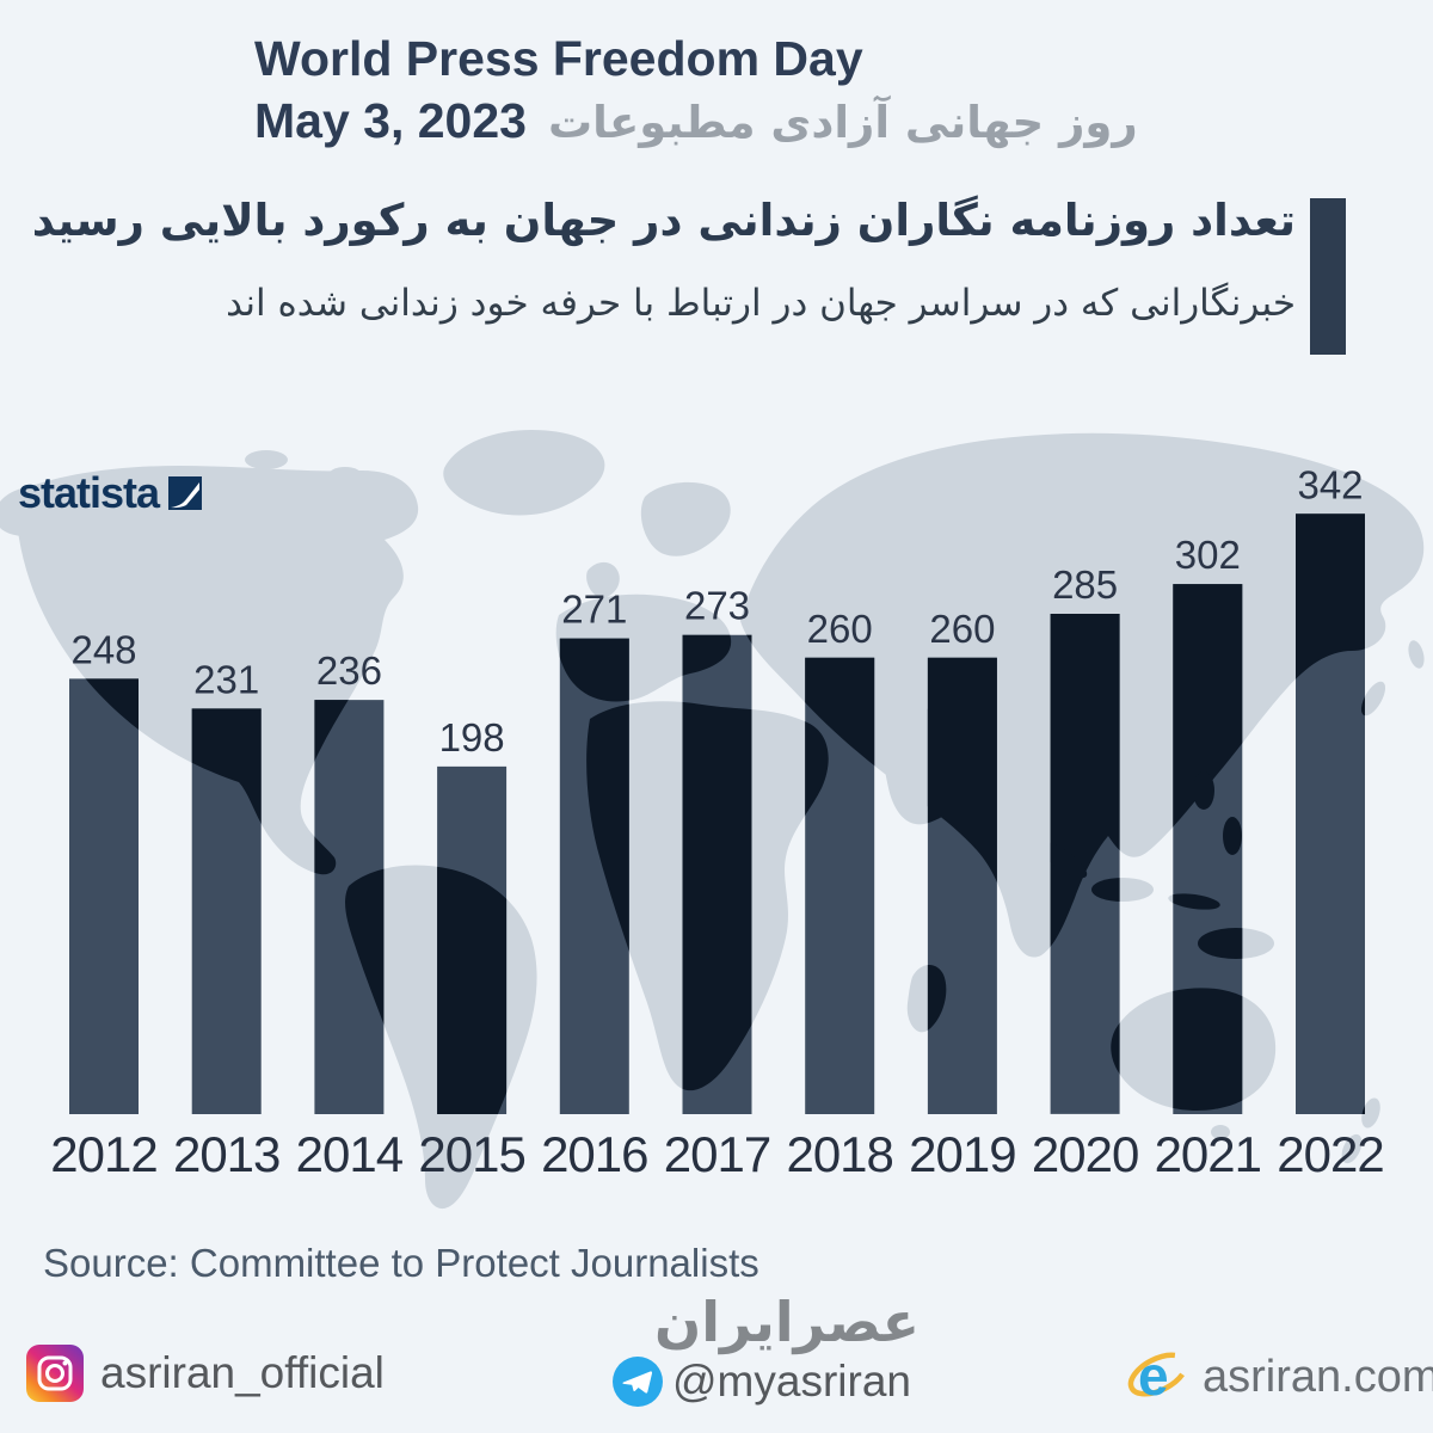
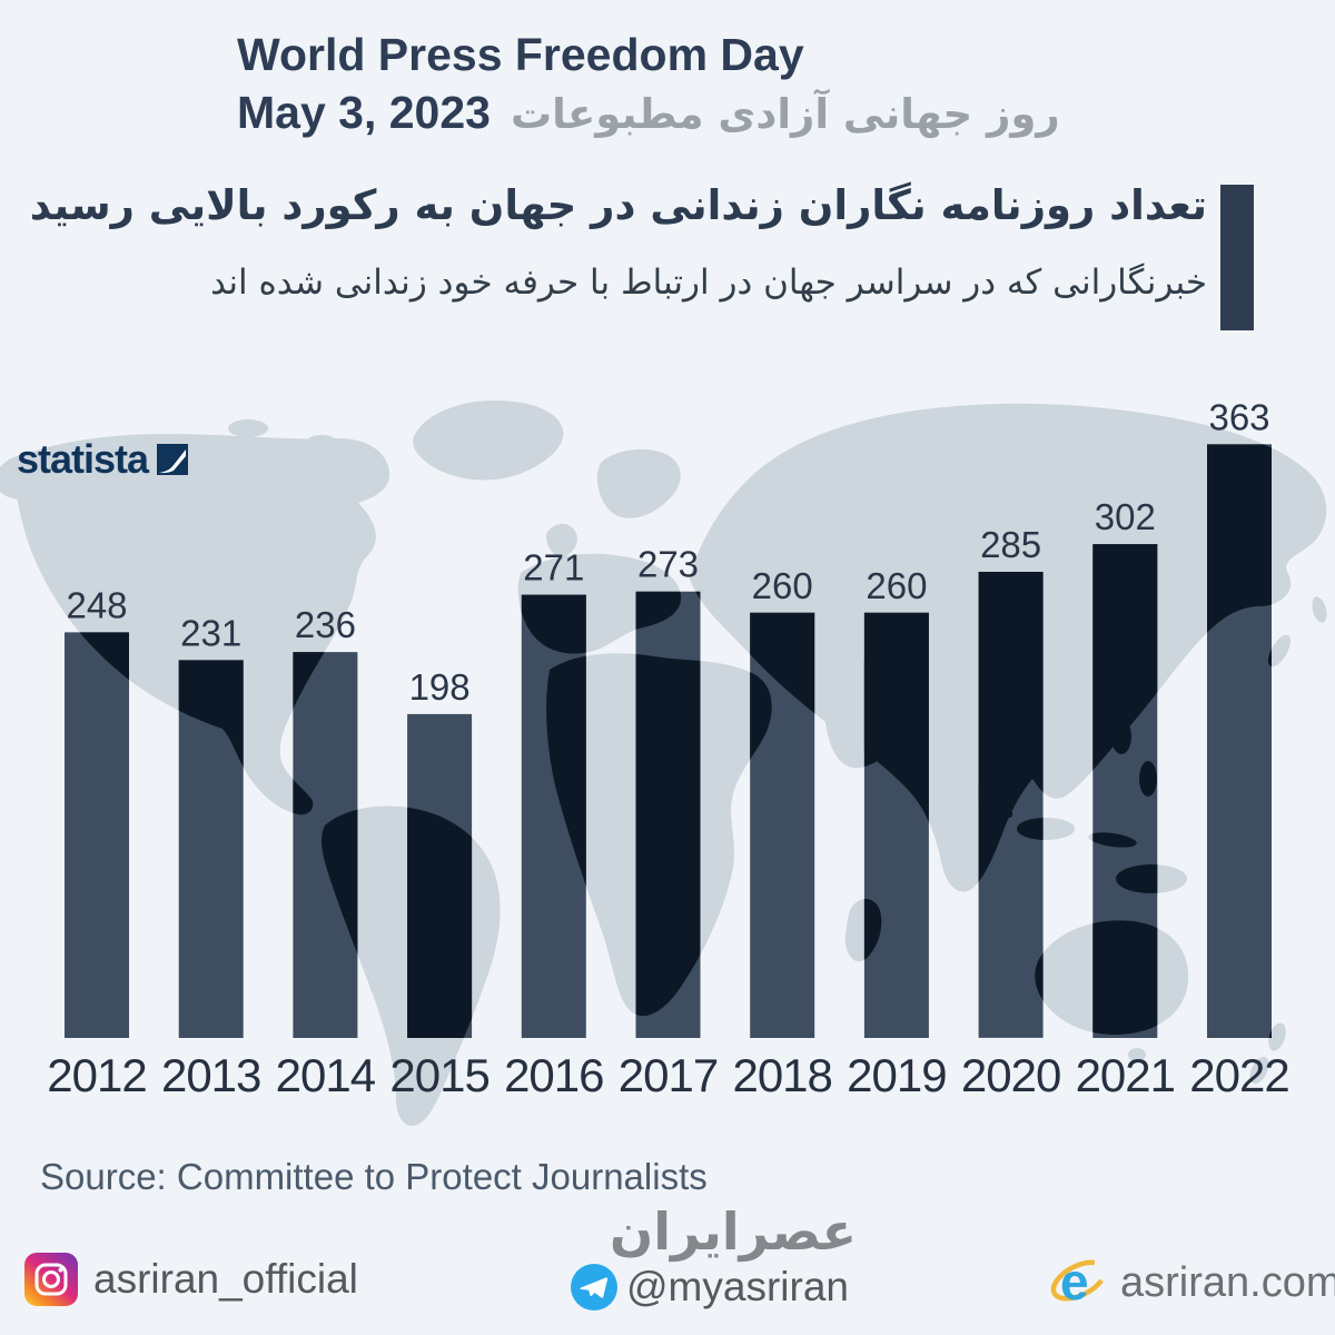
2022: 342 -> 363
